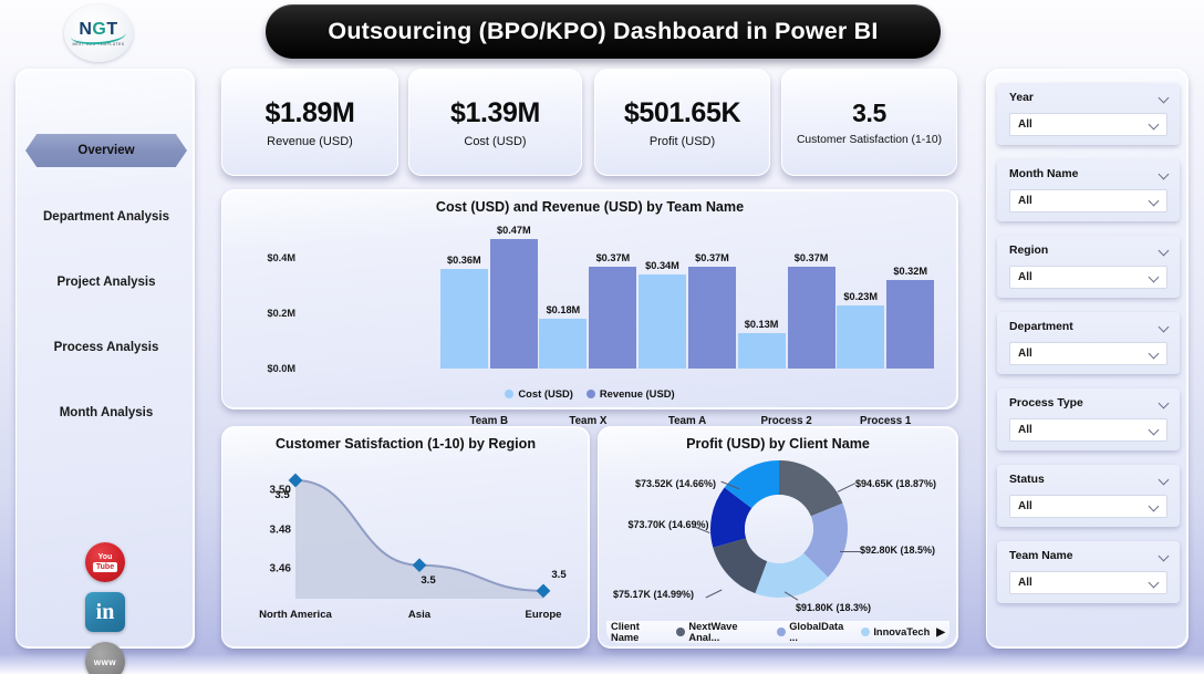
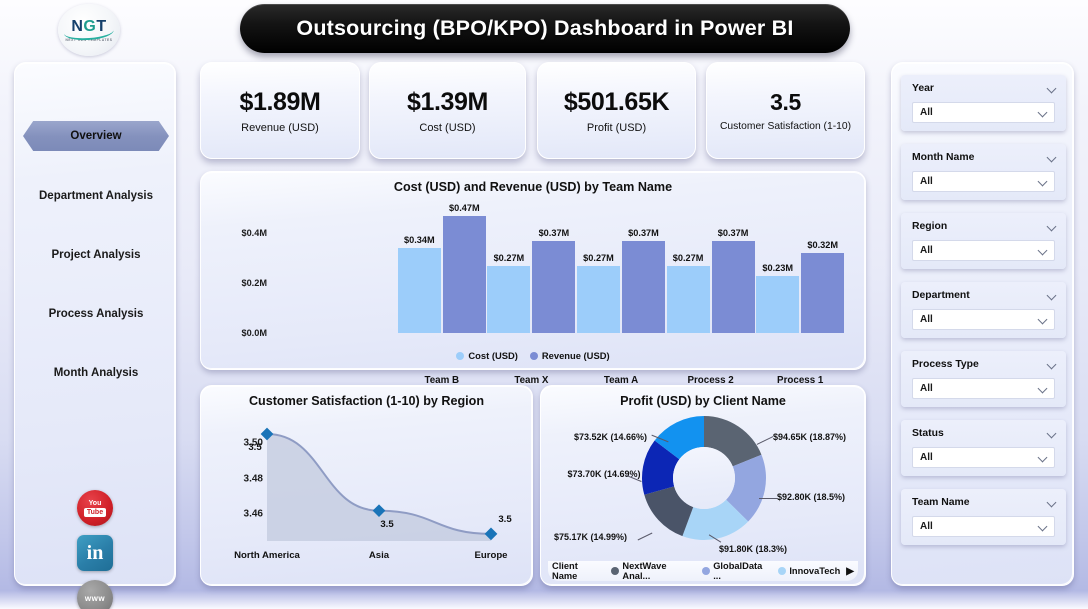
Cost (USD) and Revenue (USD) by Team Name/Cost (USD)/Team B: $0.36M -> $0.34M
Cost (USD) and Revenue (USD) by Team Name/Cost (USD)/Team X: $0.18M -> $0.27M
Cost (USD) and Revenue (USD) by Team Name/Cost (USD)/Team A: $0.34M -> $0.27M
Cost (USD) and Revenue (USD) by Team Name/Cost (USD)/Process 2: $0.13M -> $0.27M
